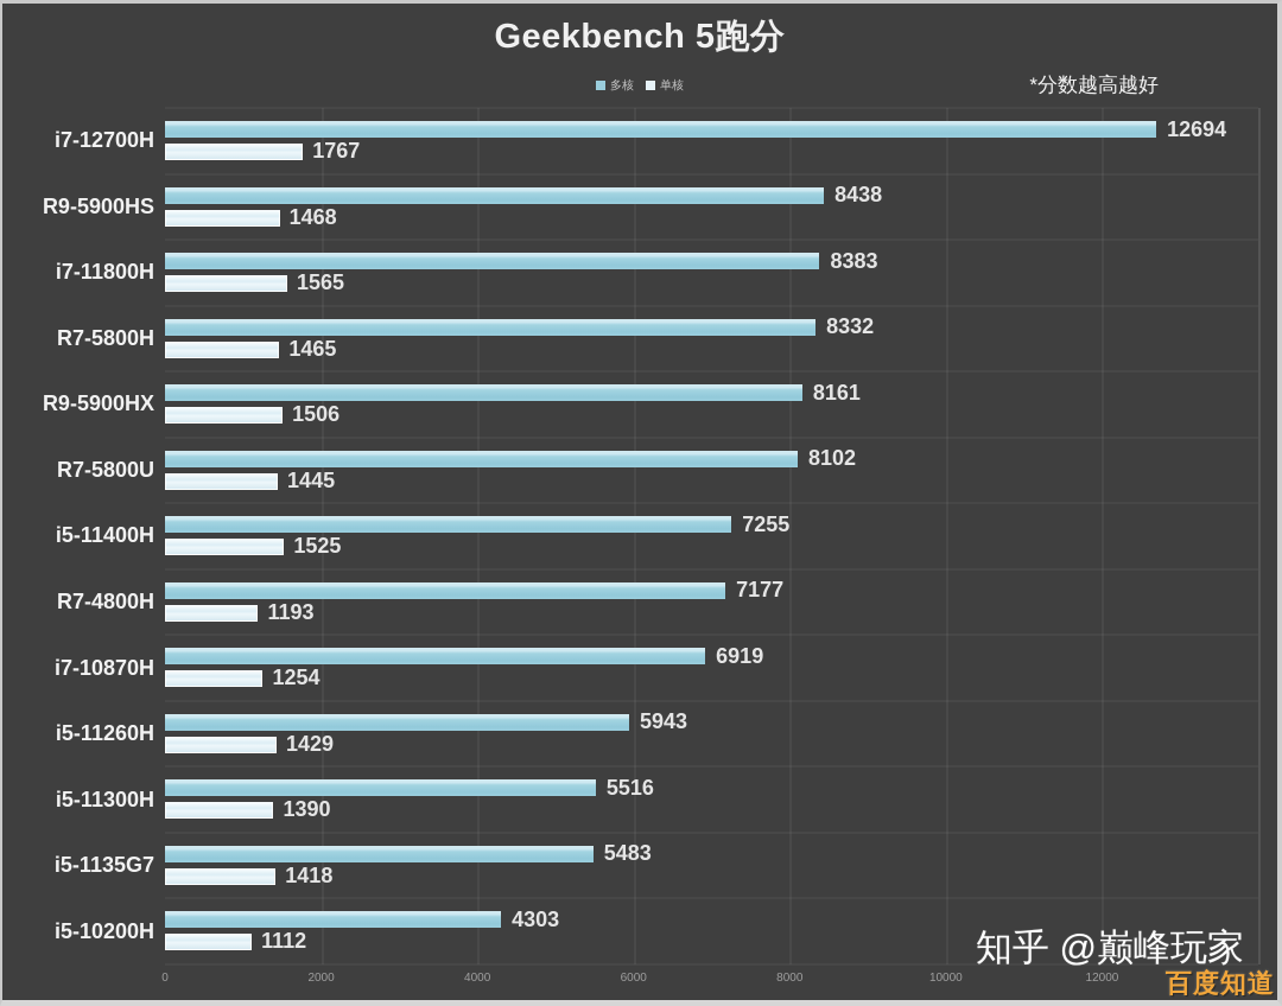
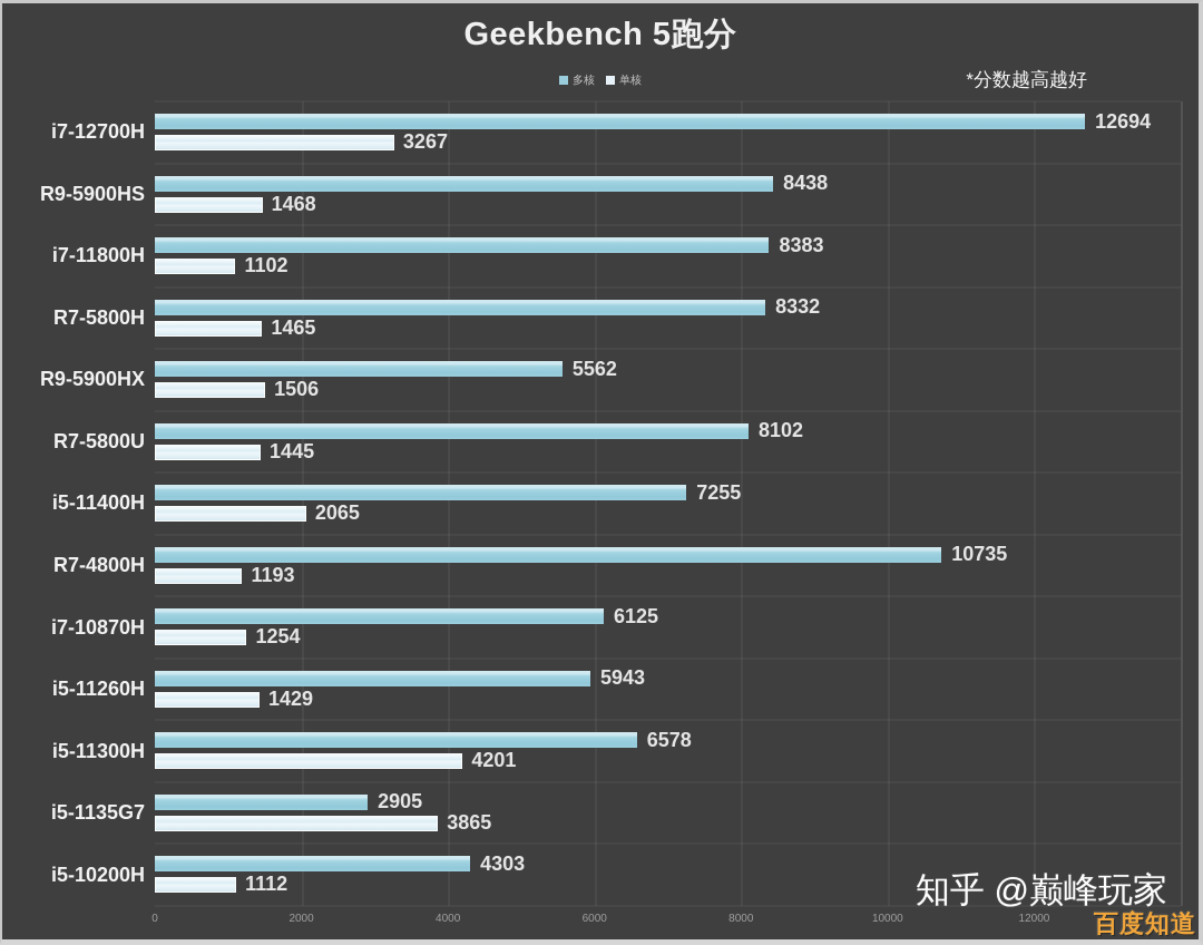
单核/i7-12700H: 1767 -> 3267
单核/i7-11800H: 1565 -> 1102
多核/R9-5900HX: 8161 -> 5562
单核/i5-11400H: 1525 -> 2065
多核/R7-4800H: 7177 -> 10735
多核/i7-10870H: 6919 -> 6125
多核/i5-11300H: 5516 -> 6578
单核/i5-11300H: 1390 -> 4201
多核/i5-1135G7: 5483 -> 2905
单核/i5-1135G7: 1418 -> 3865
